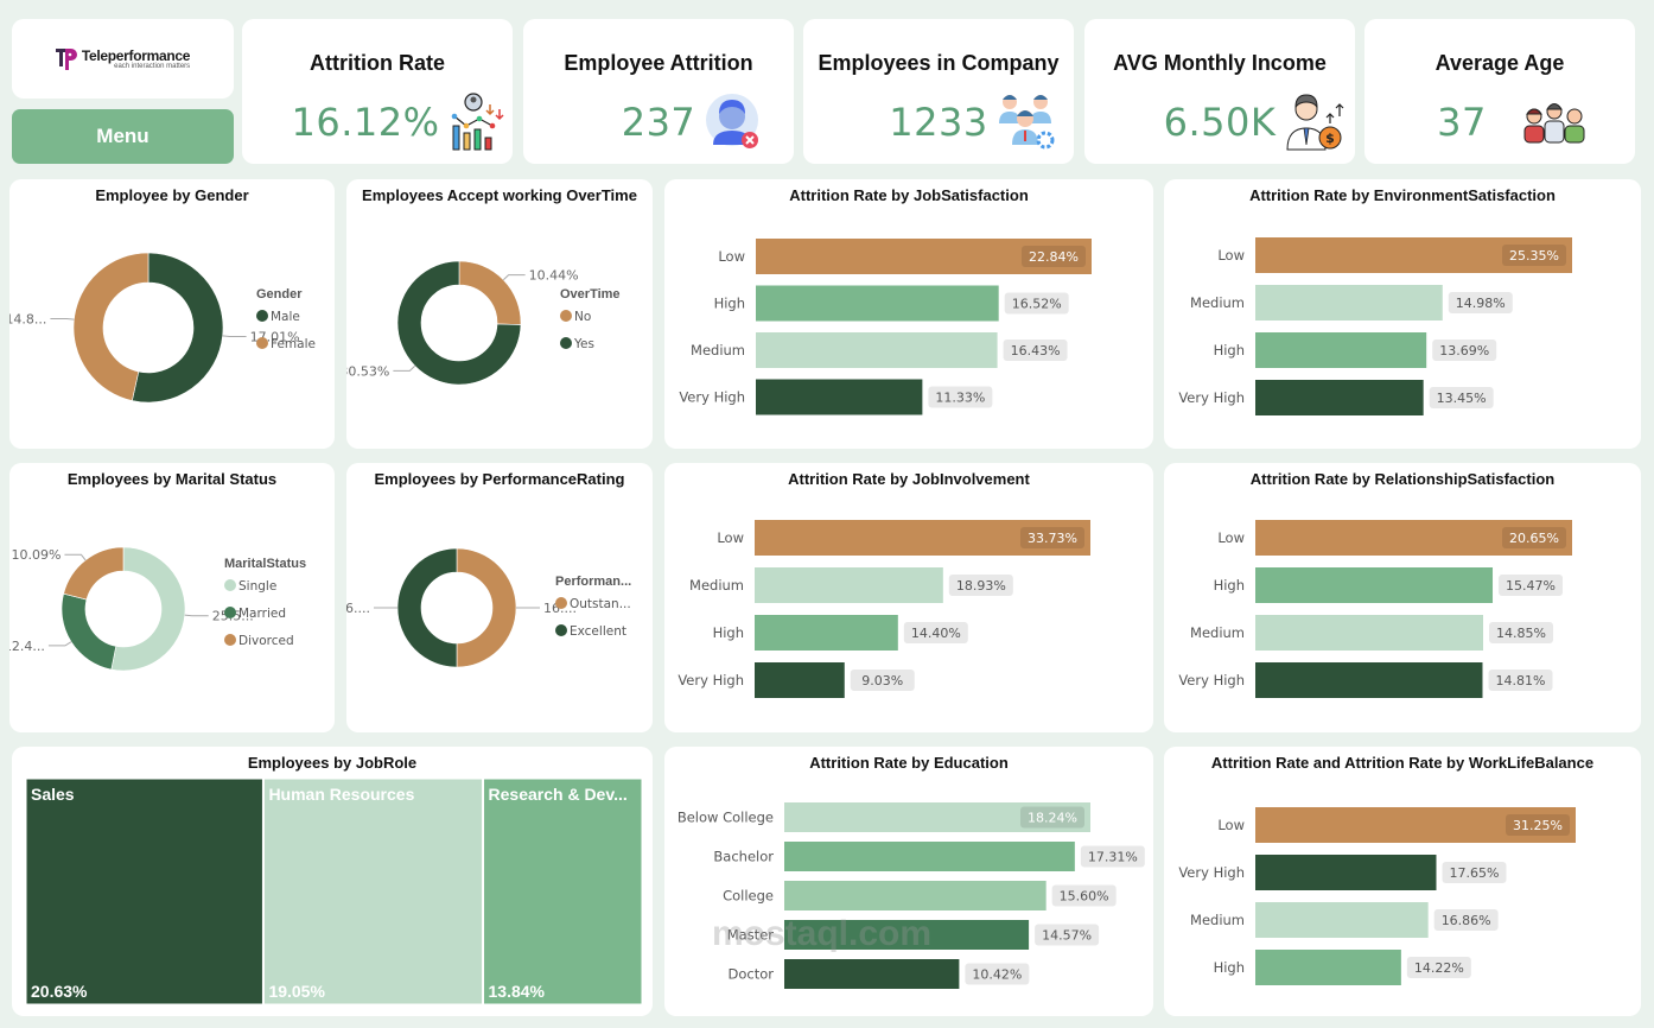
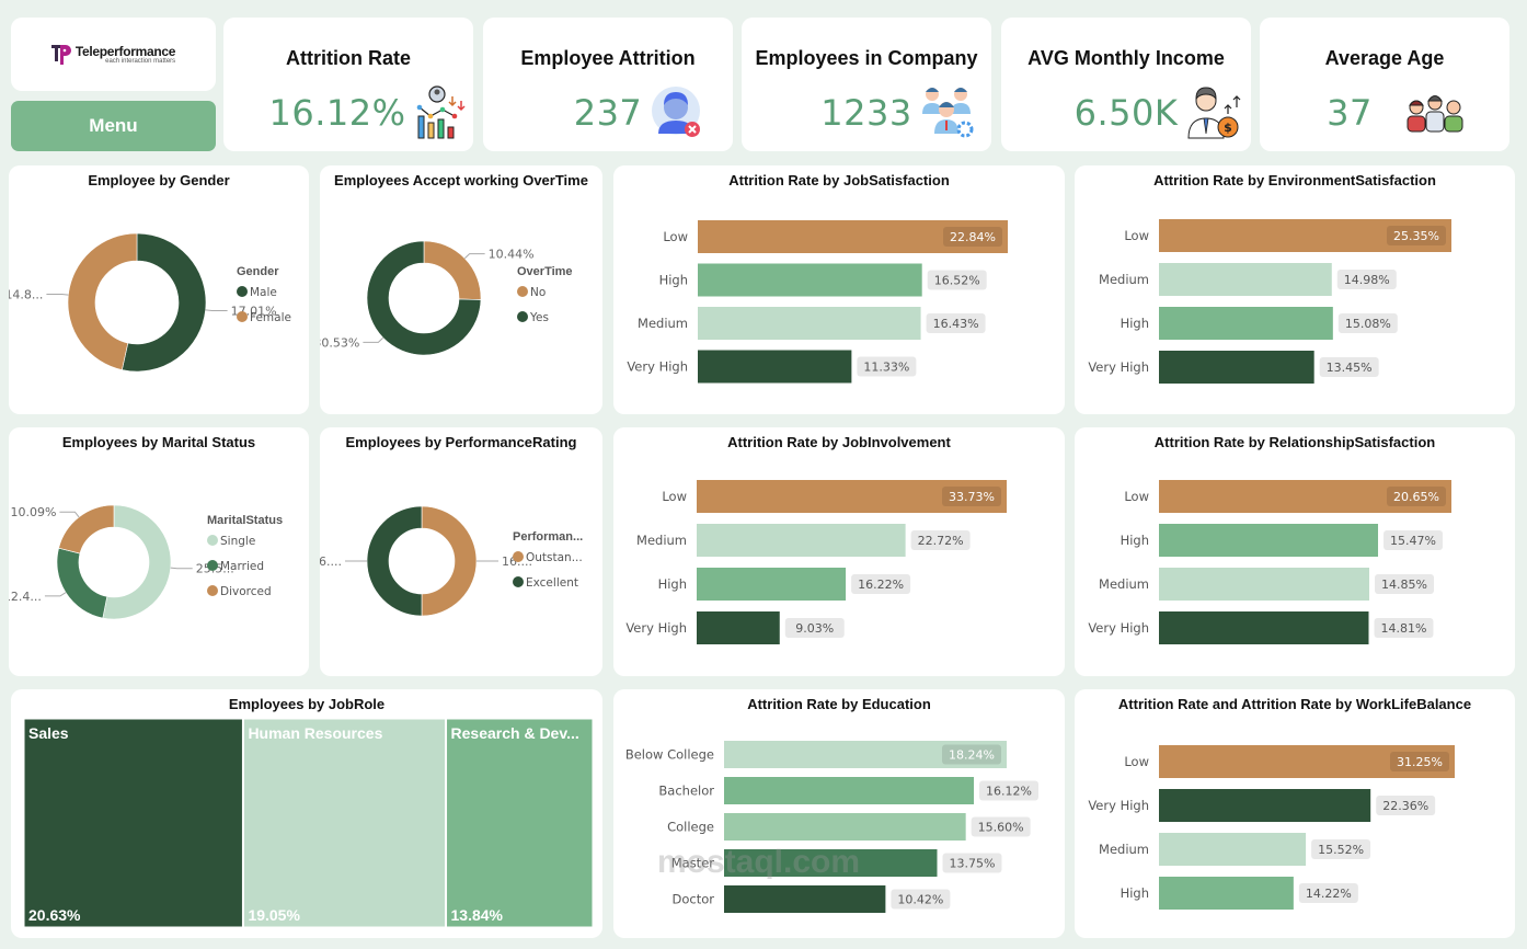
Attrition Rate by EnvironmentSatisfaction/High: 13.69% -> 15.08%
Attrition Rate by JobInvolvement/Medium: 18.93% -> 22.72%
Attrition Rate by JobInvolvement/High: 14.40% -> 16.22%
Attrition Rate by Education/Bachelor: 17.31% -> 16.12%
Attrition Rate by Education/Master: 14.57% -> 13.75%
Attrition Rate and Attrition Rate by WorkLifeBalance/Very High: 17.65% -> 22.36%
Attrition Rate and Attrition Rate by WorkLifeBalance/Medium: 16.86% -> 15.52%
